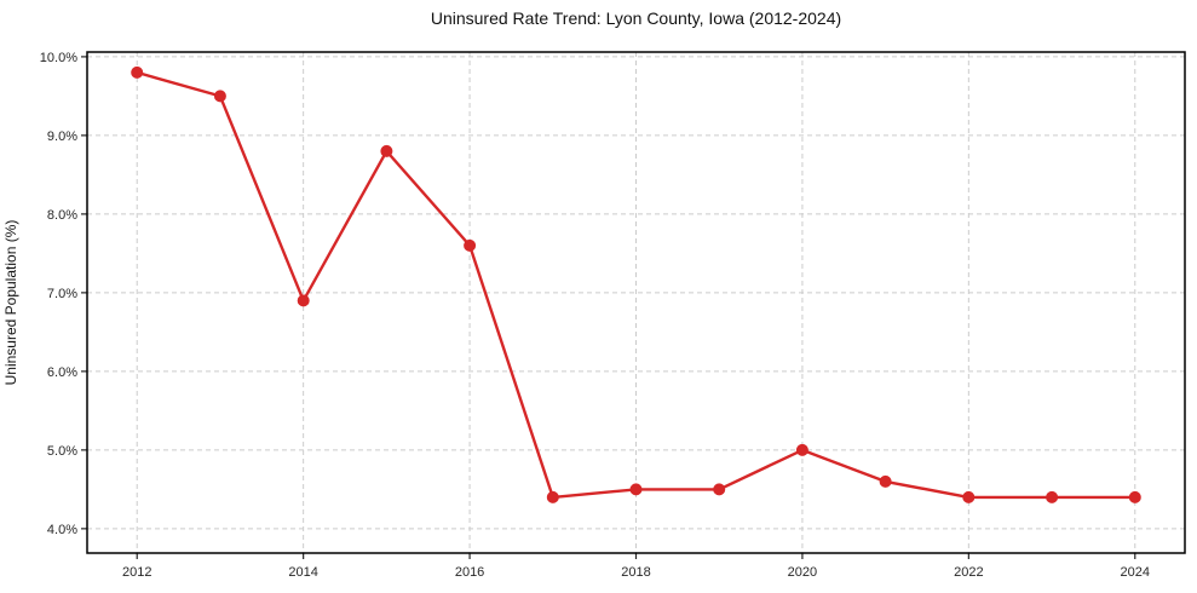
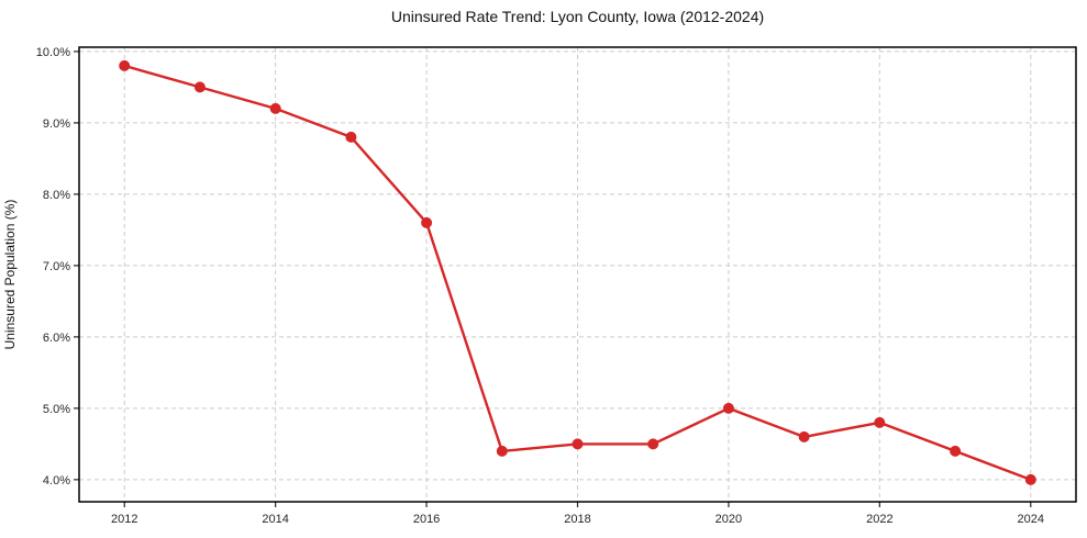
2014: 6.9% -> 9.2%
2022: 4.4% -> 4.8%
2024: 4.4% -> 4.0%
